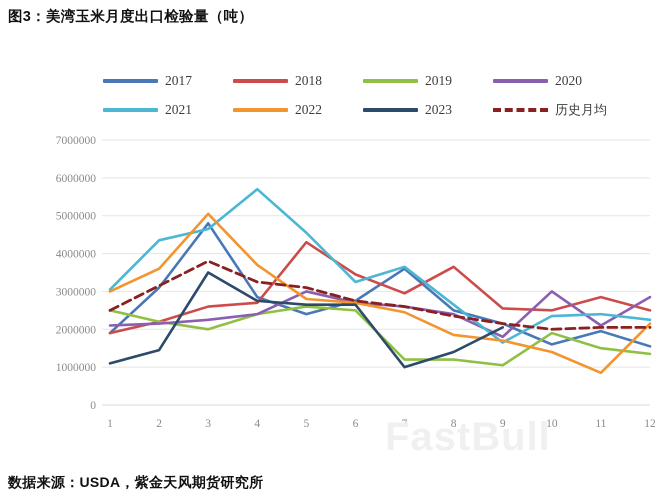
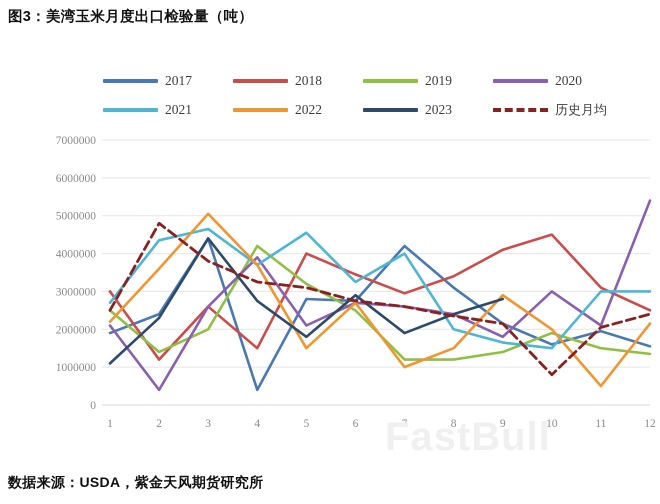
2018/1: 1900000 -> 3000000
2021/1: 3000000 -> 2700000
2022/1: 3000000 -> 2200000
2017/2: 3100000 -> 2400000
2018/2: 2200000 -> 1200000
2019/2: 2200000 -> 1400000
2020/2: 2200000 -> 400000
2023/2: 1400000 -> 2300000
历史月均/2: 3200000 -> 4800000
2017/3: 4800000 -> 4400000
2020/3: 2200000 -> 2600000
2023/3: 3500000 -> 4400000
2017/4: 2800000 -> 400000
2018/4: 2700000 -> 1500000
2019/4: 2400000 -> 4200000
2020/4: 2400000 -> 3900000
2021/4: 5700000 -> 3700000
2017/5: 2400000 -> 2800000
2018/5: 4300000 -> 4000000
2019/5: 2600000 -> 3200000
2020/5: 3000000 -> 2100000
2022/5: 2800000 -> 1500000
2023/5: 2600000 -> 1800000
2023/6: 2600000 -> 2900000
2017/7: 3600000 -> 4200000
2021/7: 3600000 -> 4000000
2022/7: 2400000 -> 1000000
2023/7: 1000000 -> 1900000
2017/8: 2500000 -> 3100000
2018/8: 3600000 -> 3400000
2021/8: 2600000 -> 2000000
2022/8: 1800000 -> 1500000
2023/8: 1400000 -> 2400000
2018/9: 2600000 -> 4100000
2019/9: 1000000 -> 1400000
2022/9: 1700000 -> 2900000
2023/9: 2000000 -> 2800000
2018/10: 2500000 -> 4500000
2021/10: 2400000 -> 1500000
2022/10: 1400000 -> 2000000
历史月均/10: 2000000 -> 800000
2018/11: 2800000 -> 3100000
2021/11: 2400000 -> 3000000
2022/11: 800000 -> 500000
2020/12: 2800000 -> 5400000
2021/12: 2200000 -> 3000000
历史月均/12: 2000000 -> 2400000
